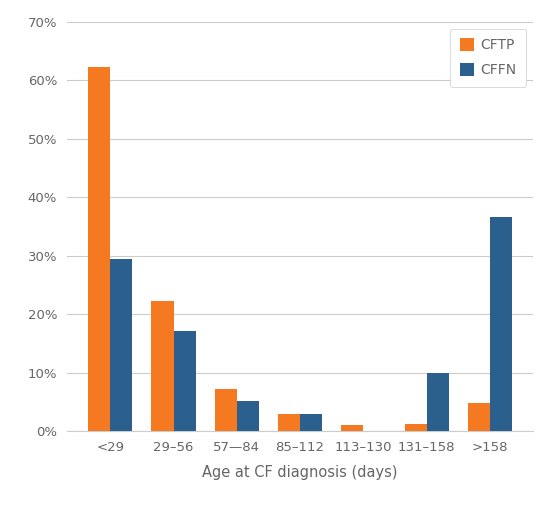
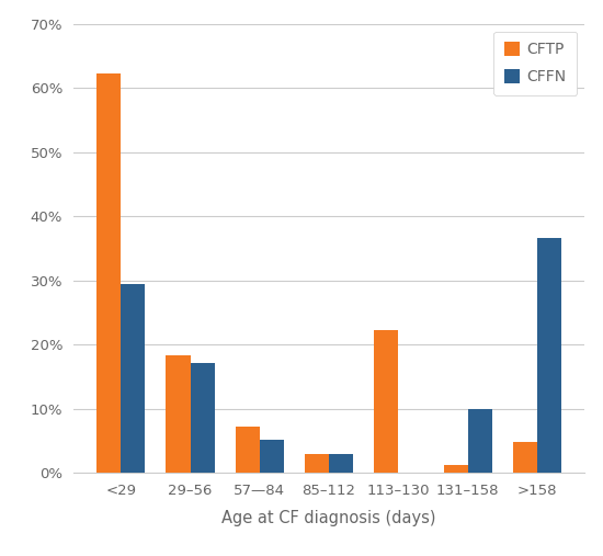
CFTP/29–56: 22.2% -> 18.4%
CFTP/113–130: 1.1% -> 22.2%
